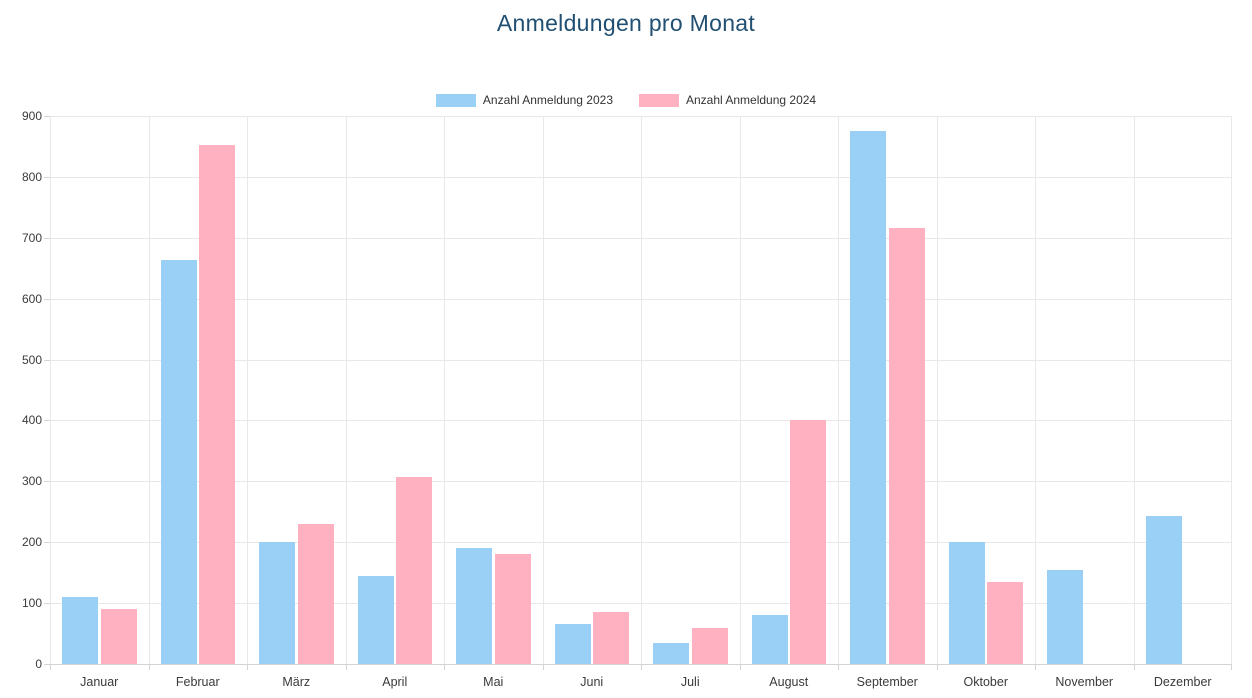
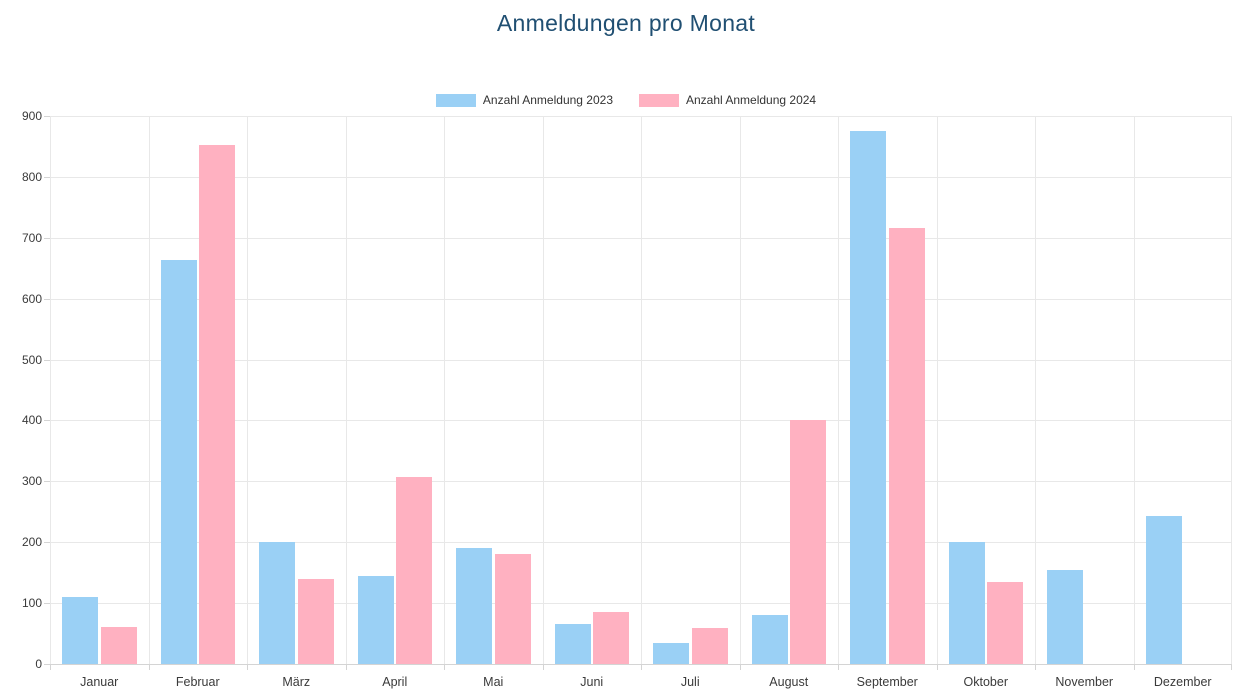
Anzahl Anmeldung 2024/Januar: 90 -> 60
Anzahl Anmeldung 2024/März: 230 -> 140
